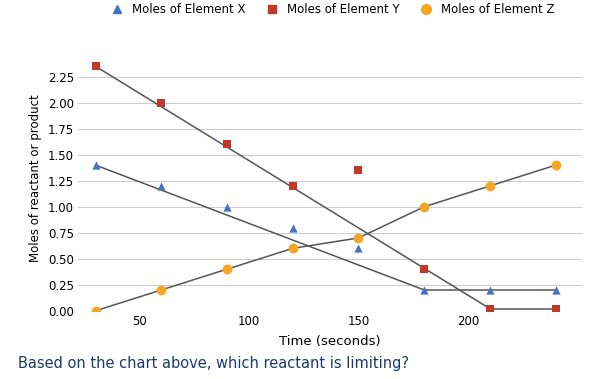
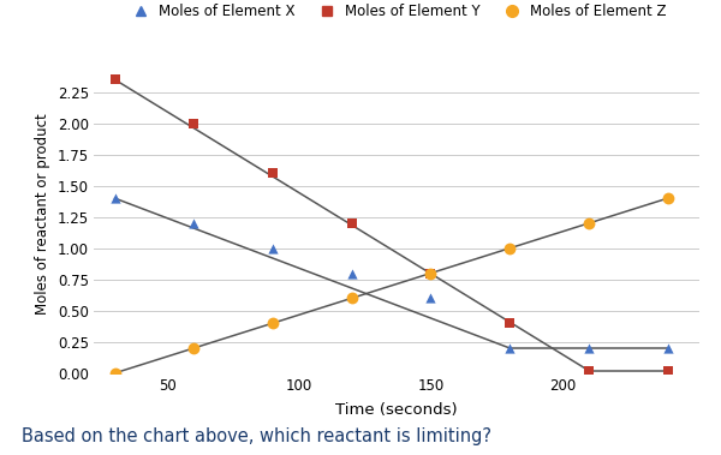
Moles of Element Y/150: 1.35 -> 0.80
Moles of Element Z/150: 0.7 -> 0.8
